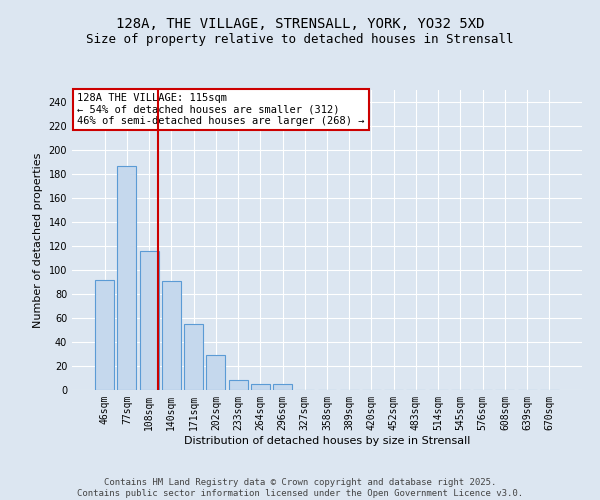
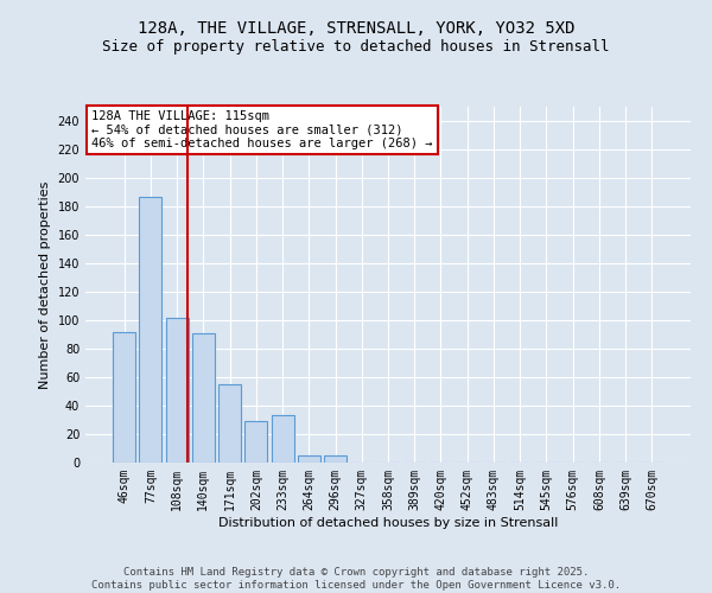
108sqm: 116 -> 102
233sqm: 8 -> 33
